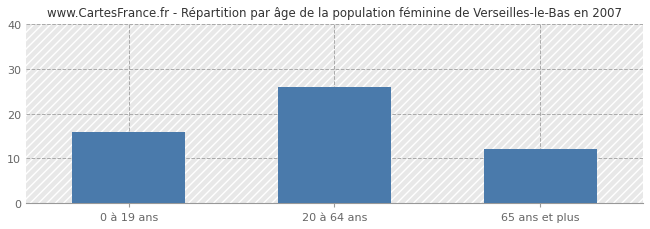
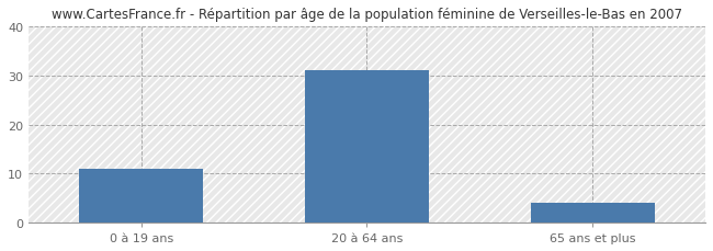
0 à 19 ans: 16 -> 11
20 à 64 ans: 26 -> 31
65 ans et plus: 12 -> 4
